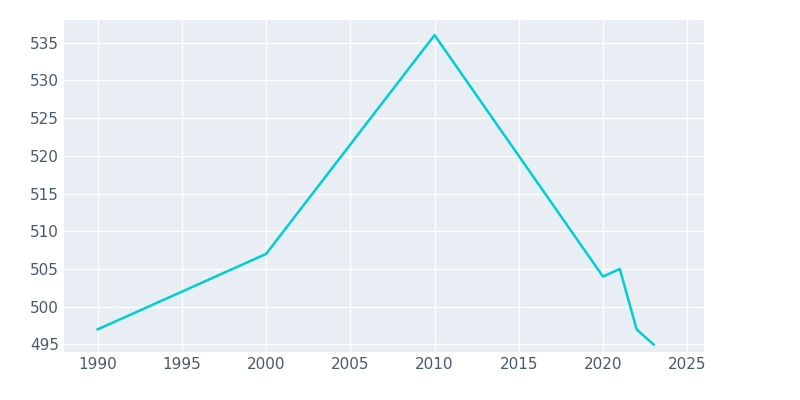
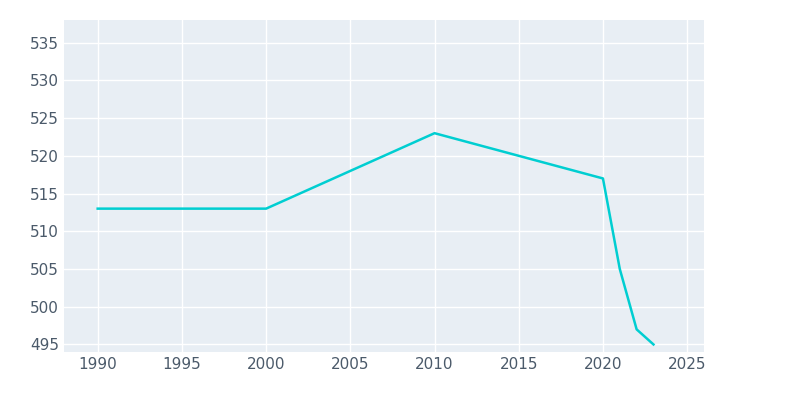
1990: 497 -> 513
2000: 507 -> 513
2010: 536 -> 523
2020: 504 -> 517
